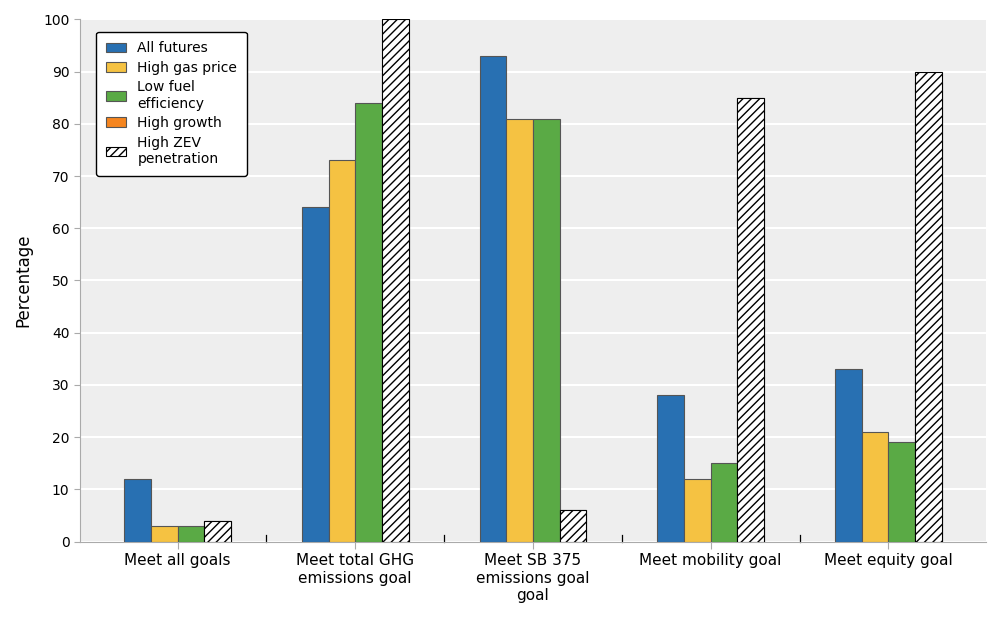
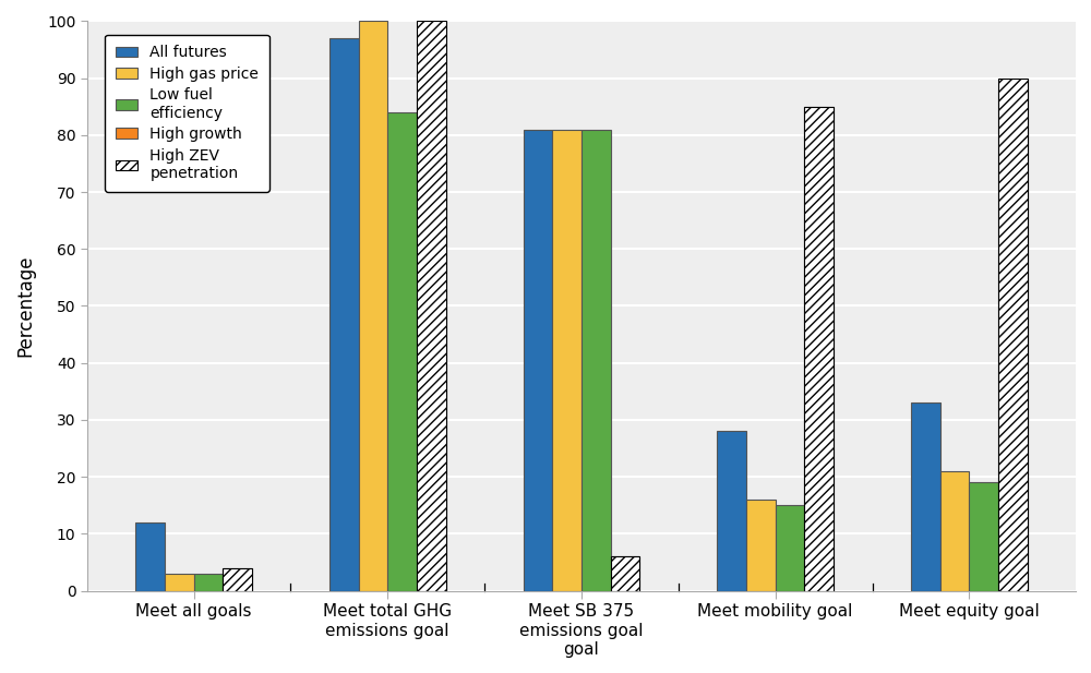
All futures/Meet total GHG emissions goal: 64 -> 97
High gas price/Meet total GHG emissions goal: 73 -> 100
All futures/Meet SB 375 emissions goal goal: 93 -> 81
High gas price/Meet mobility goal: 12 -> 16
